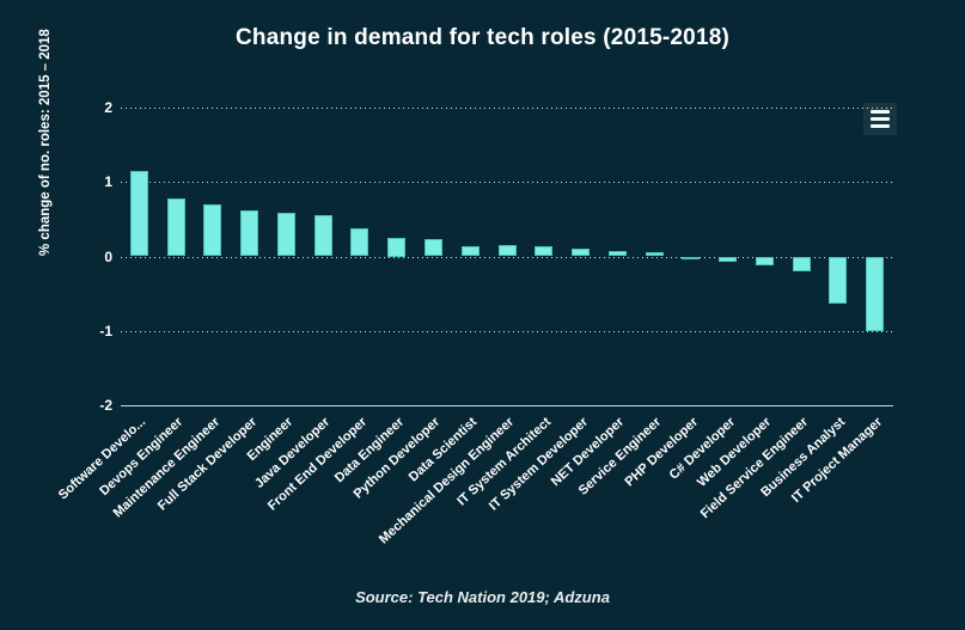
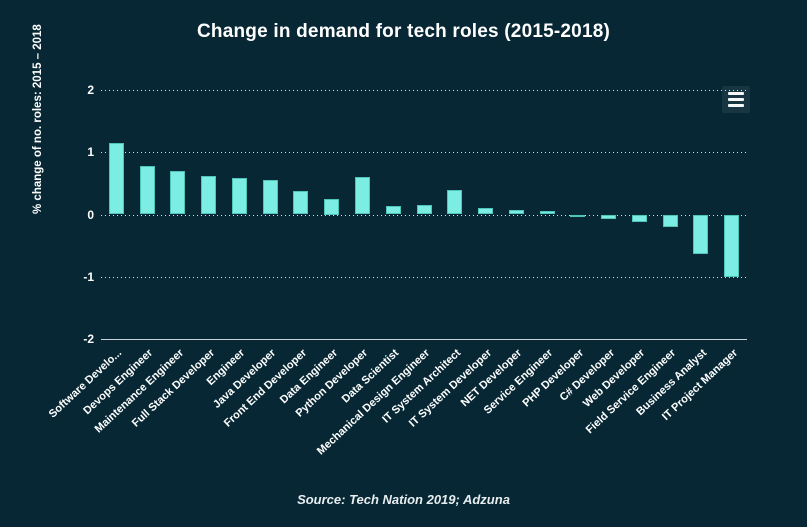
Python Developer: 0.2 -> 0.6
IT System Architect: 0.1 -> 0.4
